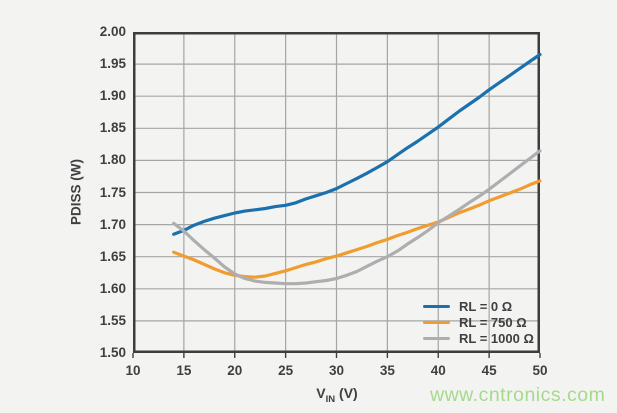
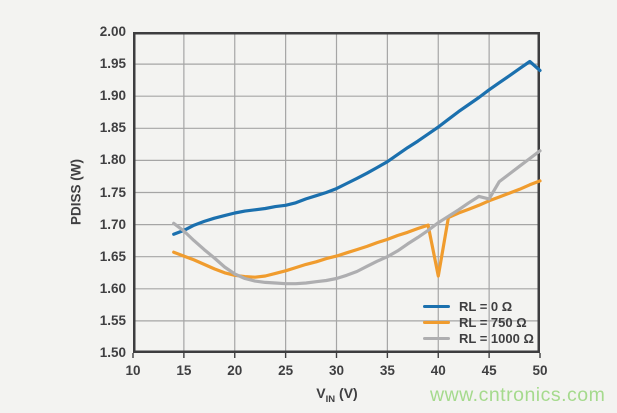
RL = 750 Ω/40: 1.70 -> 1.62
RL = 1000 Ω/45: 1.75 -> 1.74
RL = 0 Ω/50: 1.97 -> 1.94
